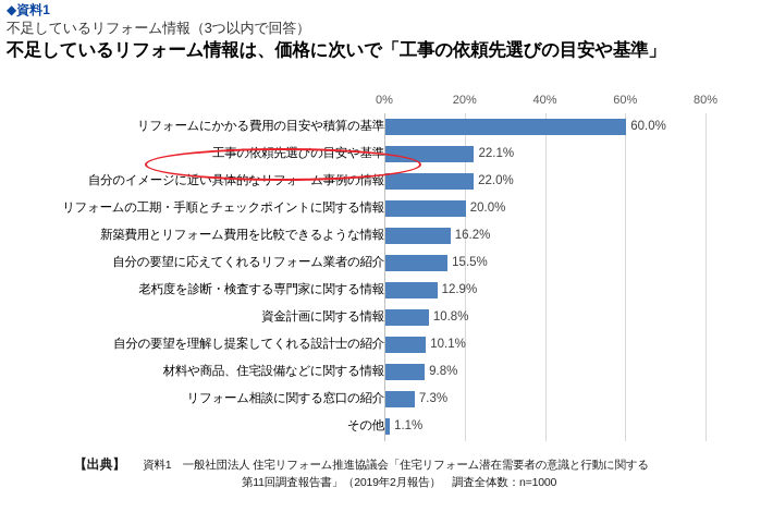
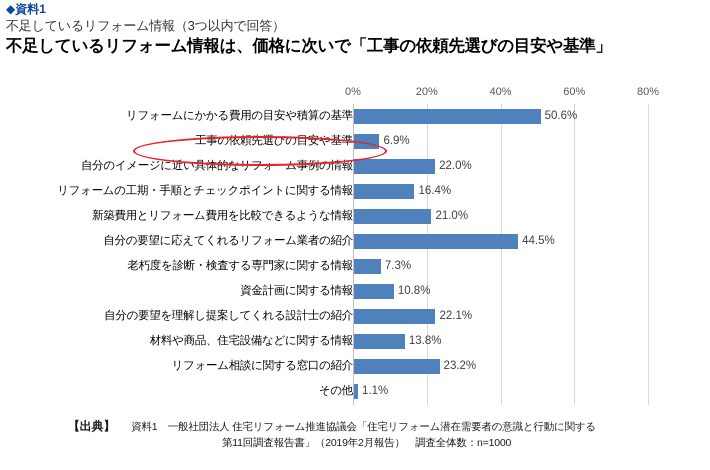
リフォームにかかる費用の目安や積算の基準: 60.0% -> 50.6%
工事の依頼先選びの目安や基準: 22.1% -> 6.9%
リフォームの工期・手順とチェックポイントに関する情報: 20.0% -> 16.4%
新築費用とリフォーム費用を比較できるような情報: 16.2% -> 21.0%
自分の要望に応えてくれるリフォーム業者の紹介: 15.5% -> 44.5%
老朽度を診断・検査する専門家に関する情報: 12.9% -> 7.3%
自分の要望を理解し提案してくれる設計士の紹介: 10.1% -> 22.1%
材料や商品、住宅設備などに関する情報: 9.8% -> 13.8%
リフォーム相談に関する窓口の紹介: 7.3% -> 23.2%
